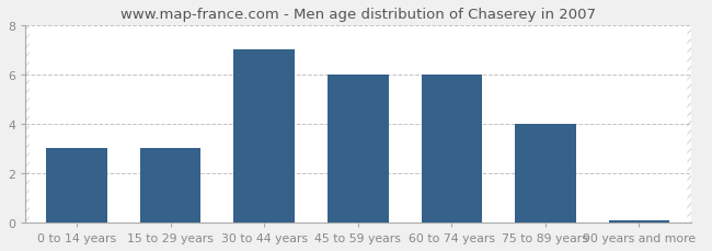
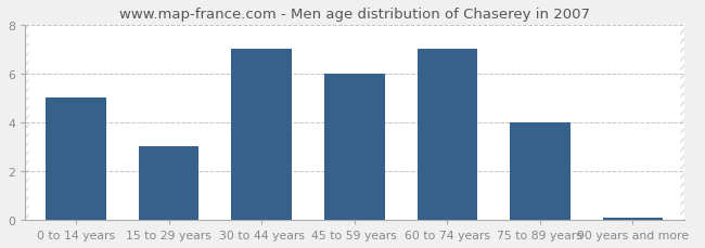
0 to 14 years: 3.0 -> 5.0
60 to 74 years: 6.0 -> 7.0
